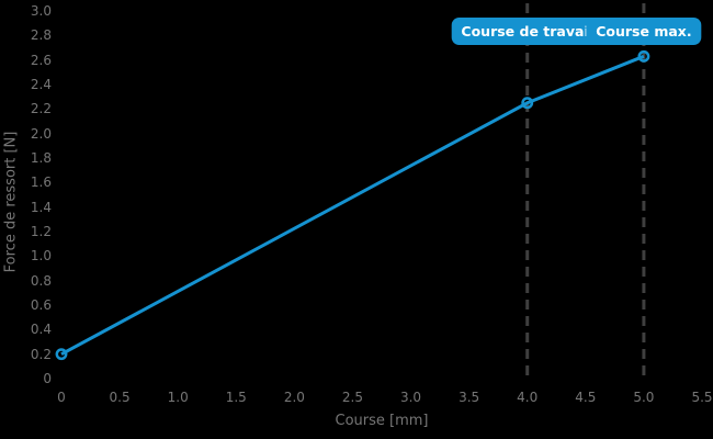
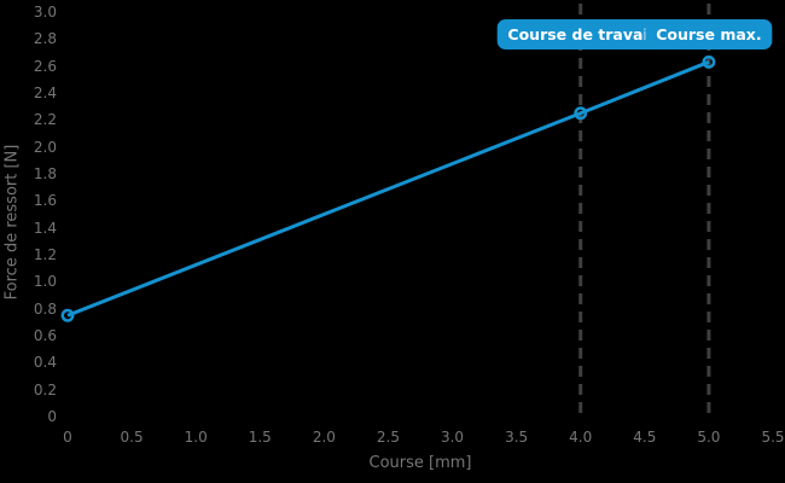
0: 0.20 -> 0.75
